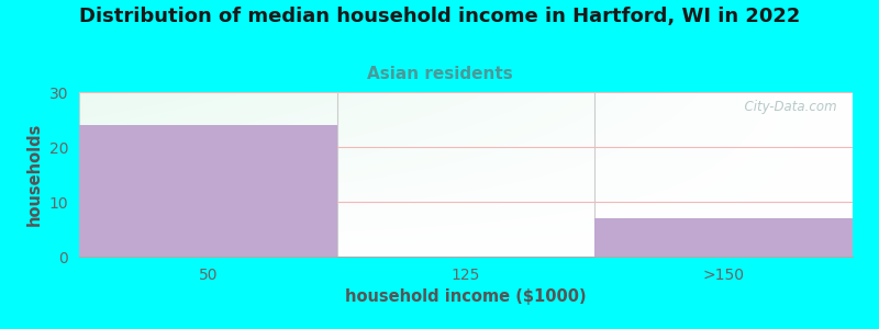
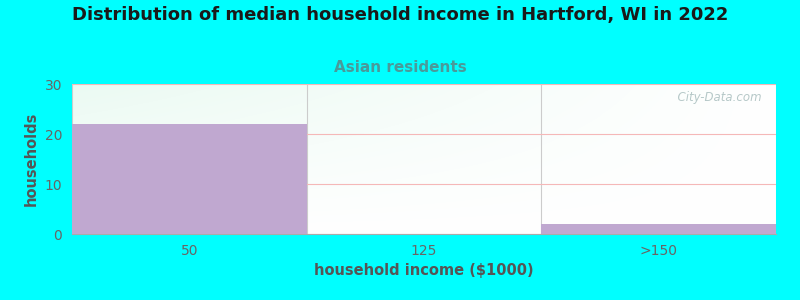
50: 24 -> 22
>150: 7 -> 2
